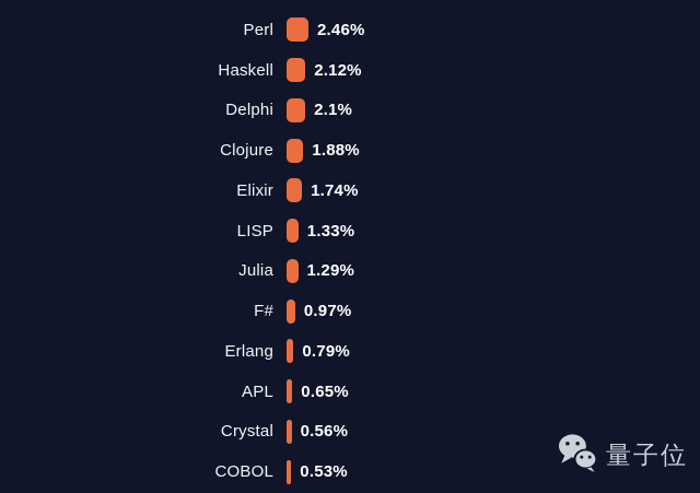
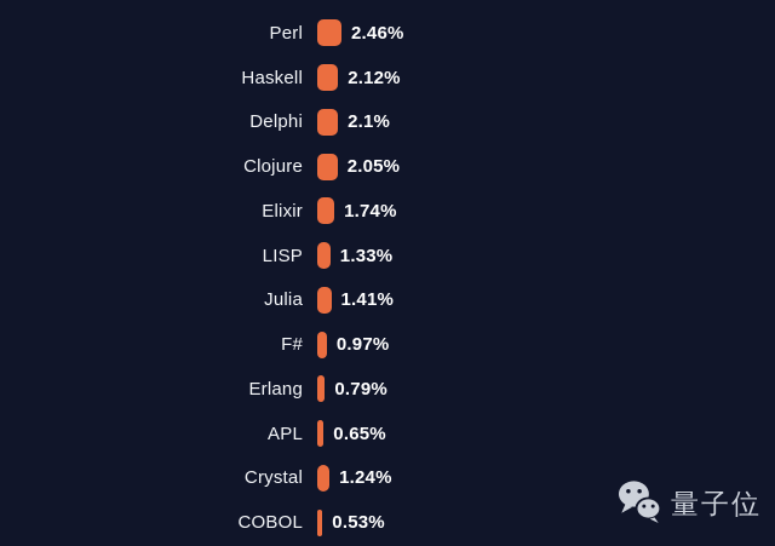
Clojure: 1.88% -> 2.05%
Julia: 1.29% -> 1.41%
Crystal: 0.56% -> 1.24%
